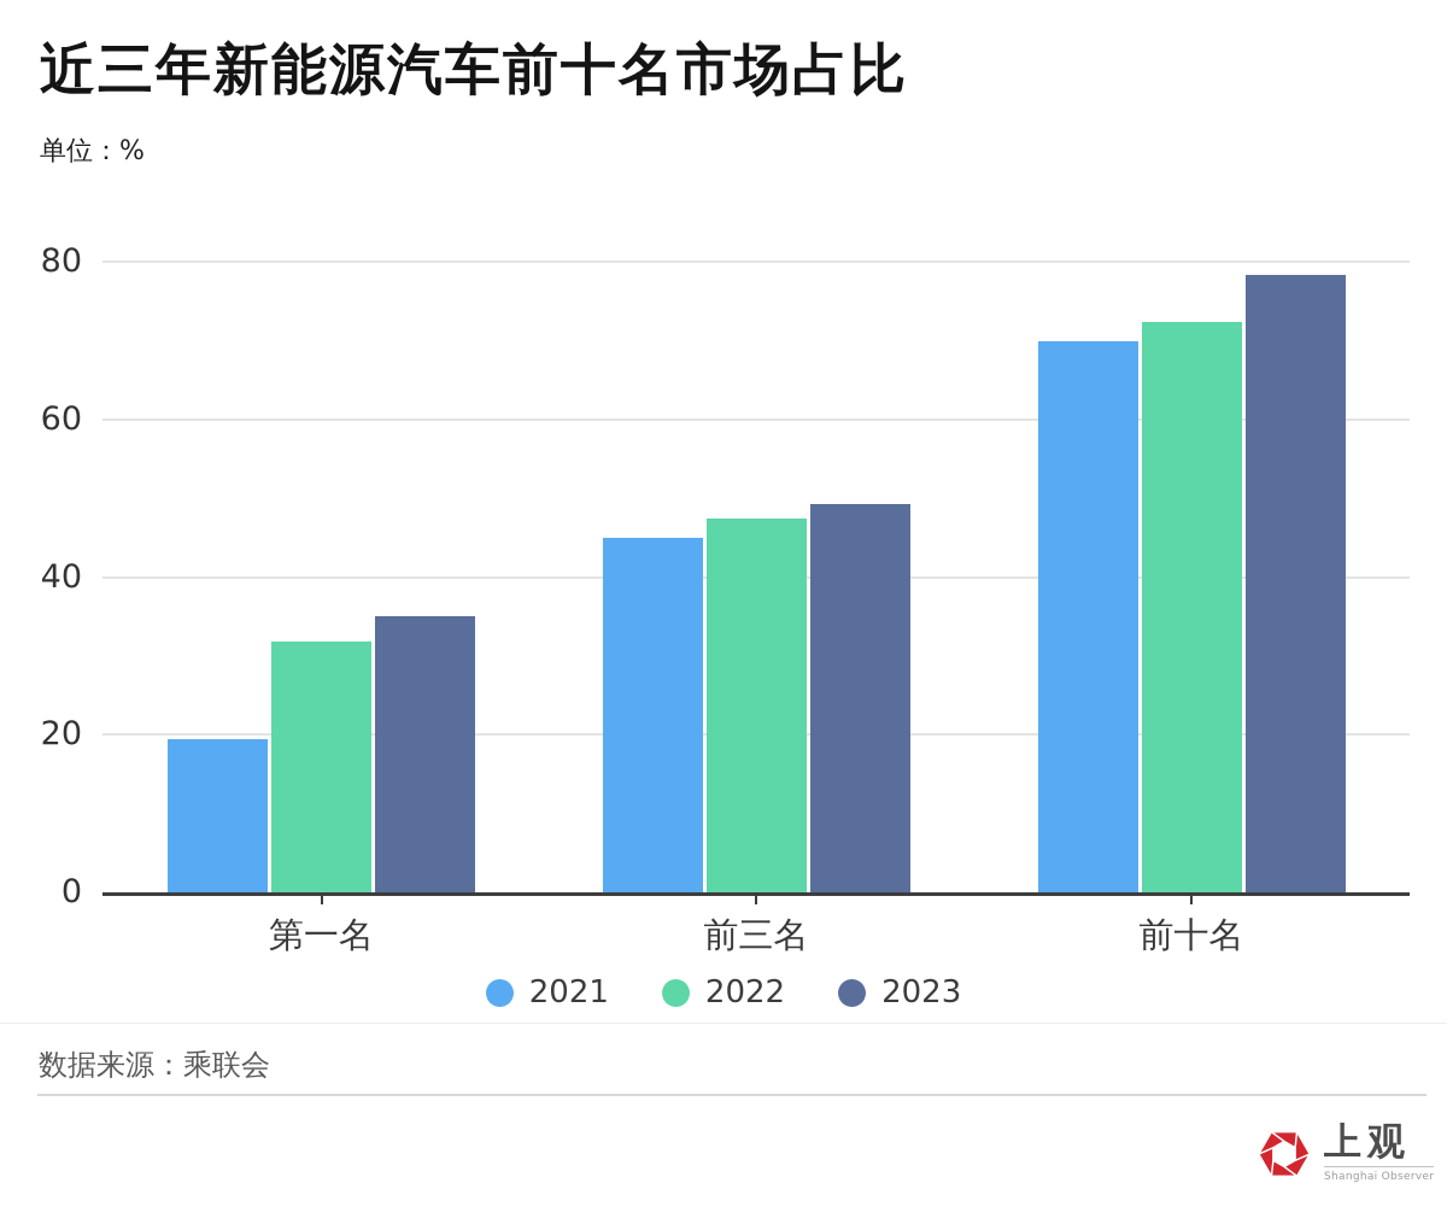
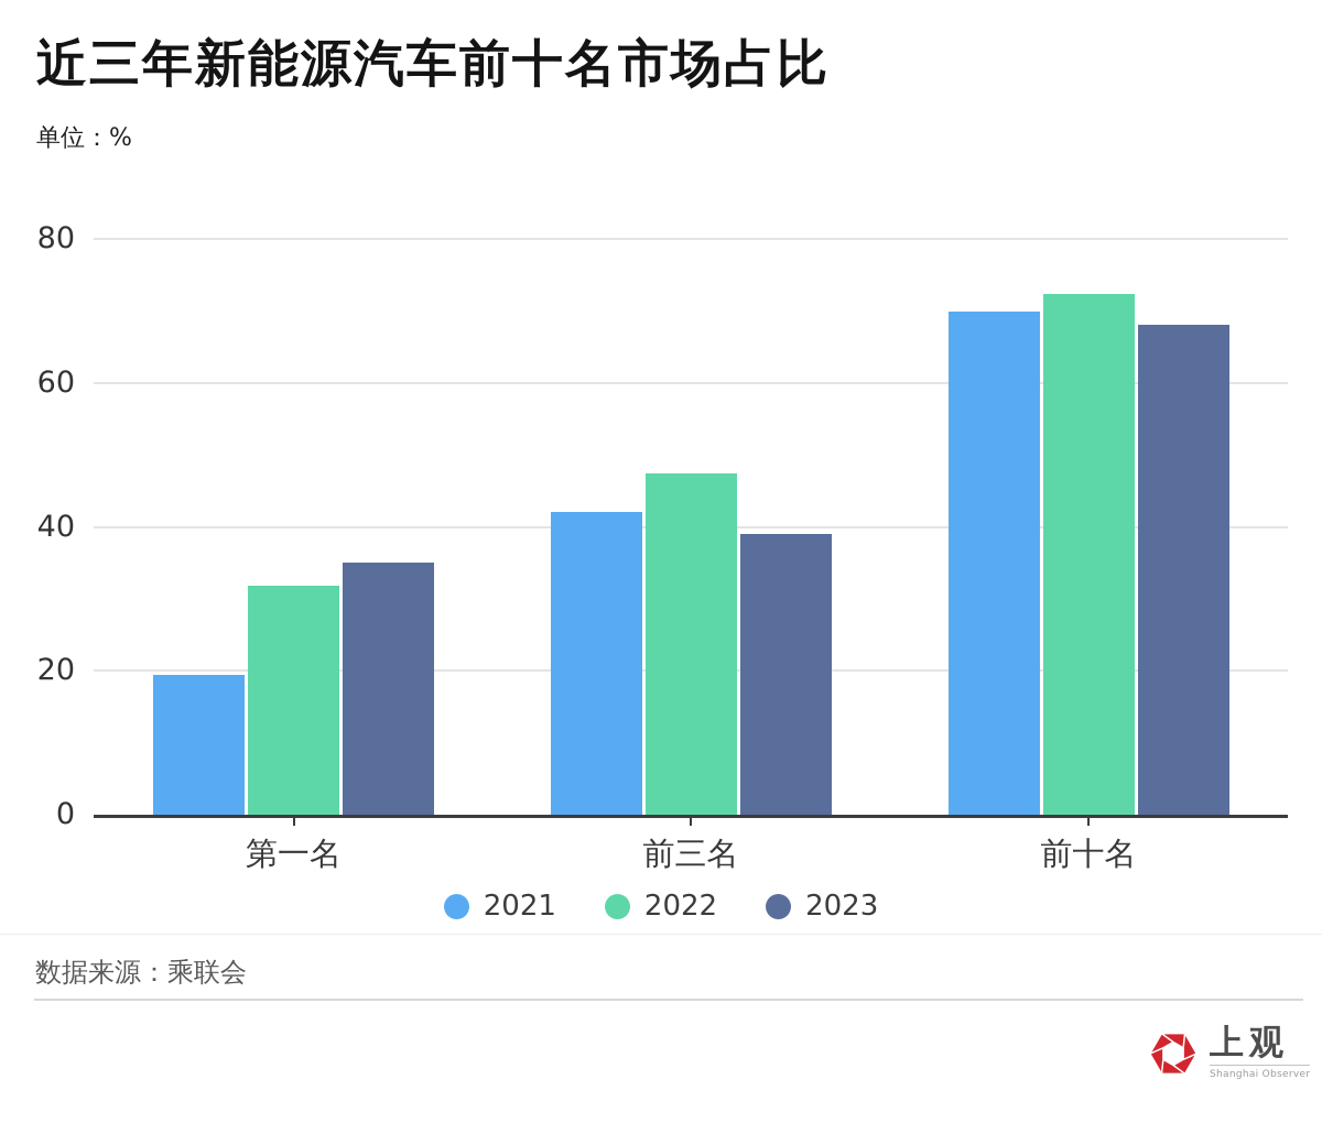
2021/前三名: 45 -> 42
2023/前三名: 49 -> 39
2023/前十名: 78 -> 68
